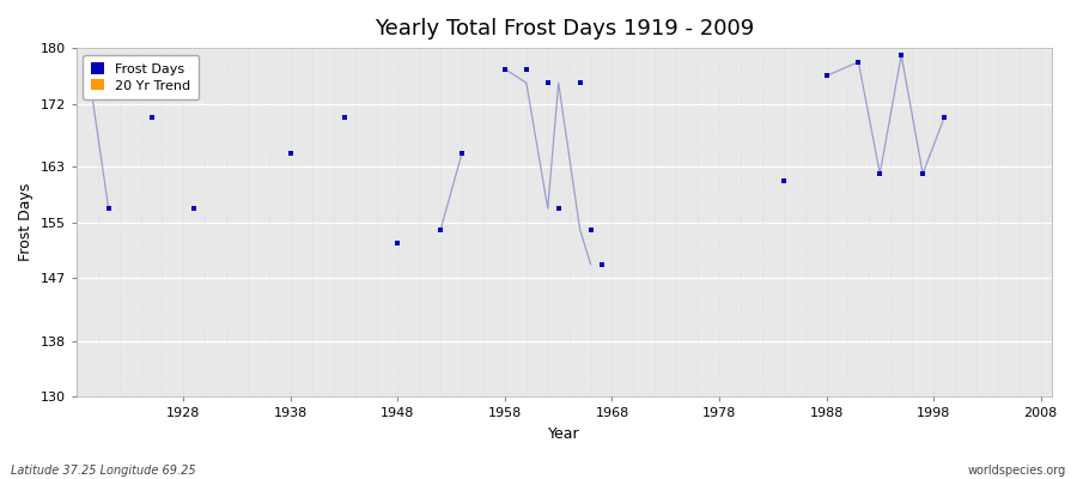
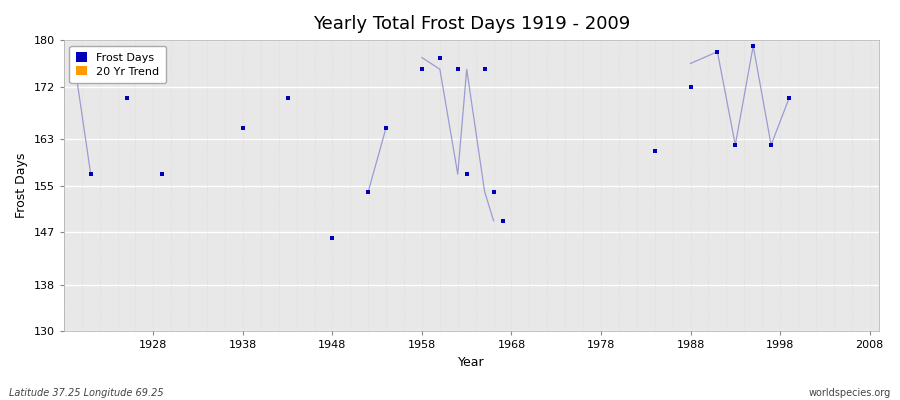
Frost Days/1948: 152 -> 146
Frost Days/1958: 177 -> 175
Frost Days/1988: 176 -> 172
